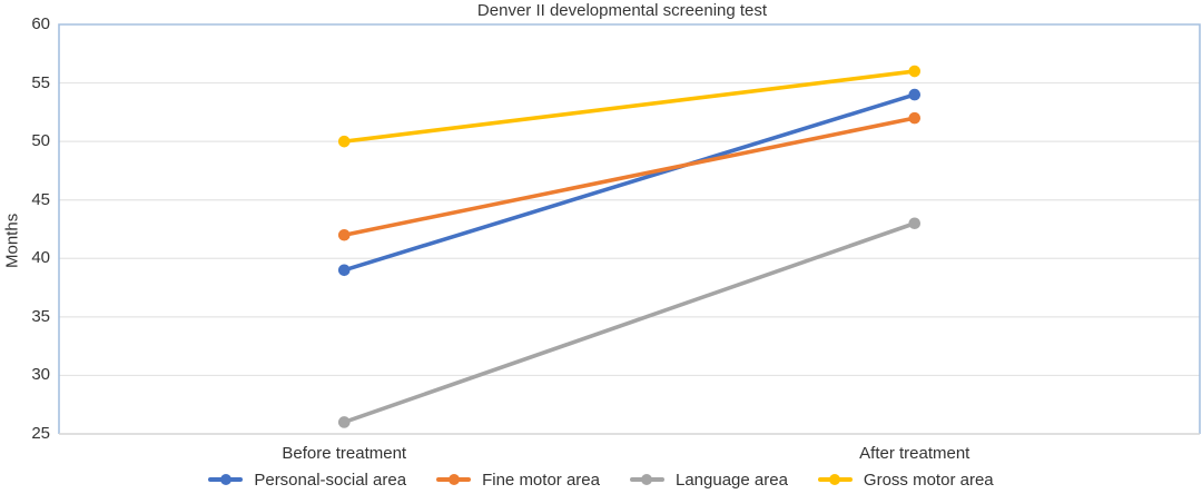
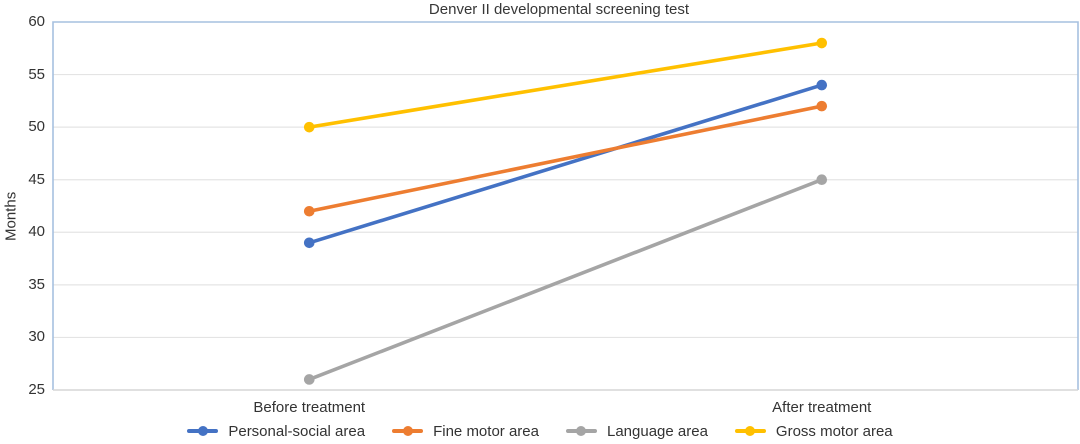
Language area/After treatment: 43 -> 45
Gross motor area/After treatment: 56 -> 58
